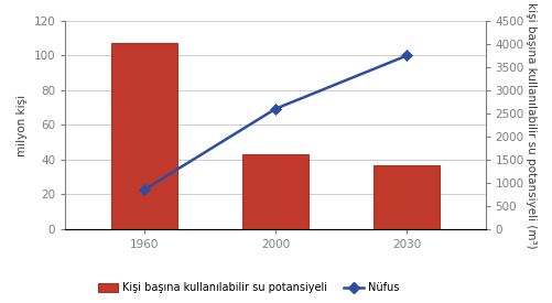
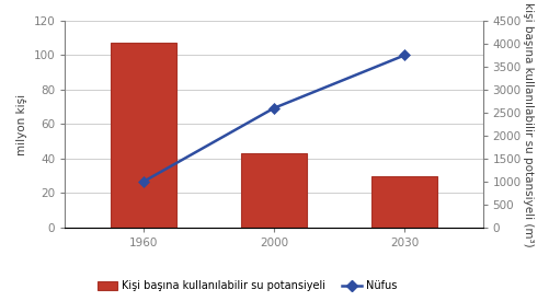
Nüfus/1960: 850 -> 1000
Kişi başına kullanılabilir su potansiyeli/2030: 37 -> 30
